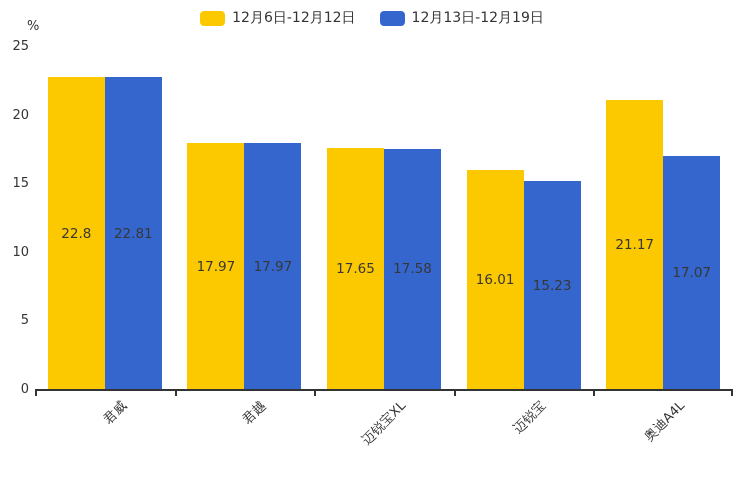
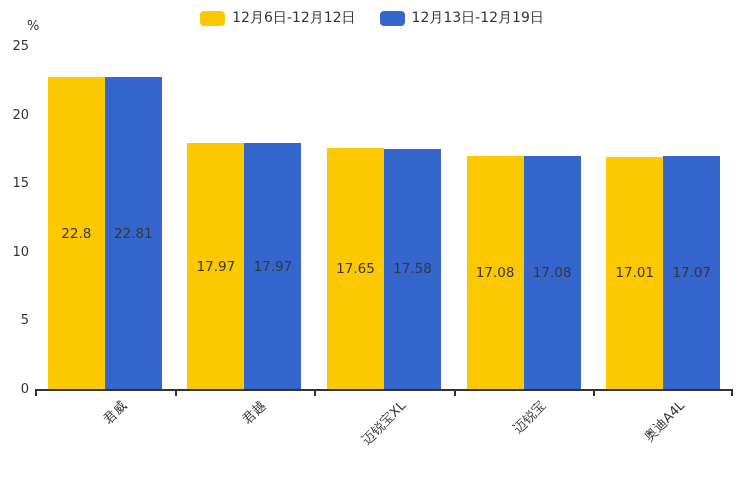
12月6日-12月12日/迈锐宝: 16.01 -> 17.08
12月13日-12月19日/迈锐宝: 15.23 -> 17.08
12月6日-12月12日/奥迪A4L: 21.17 -> 17.01
